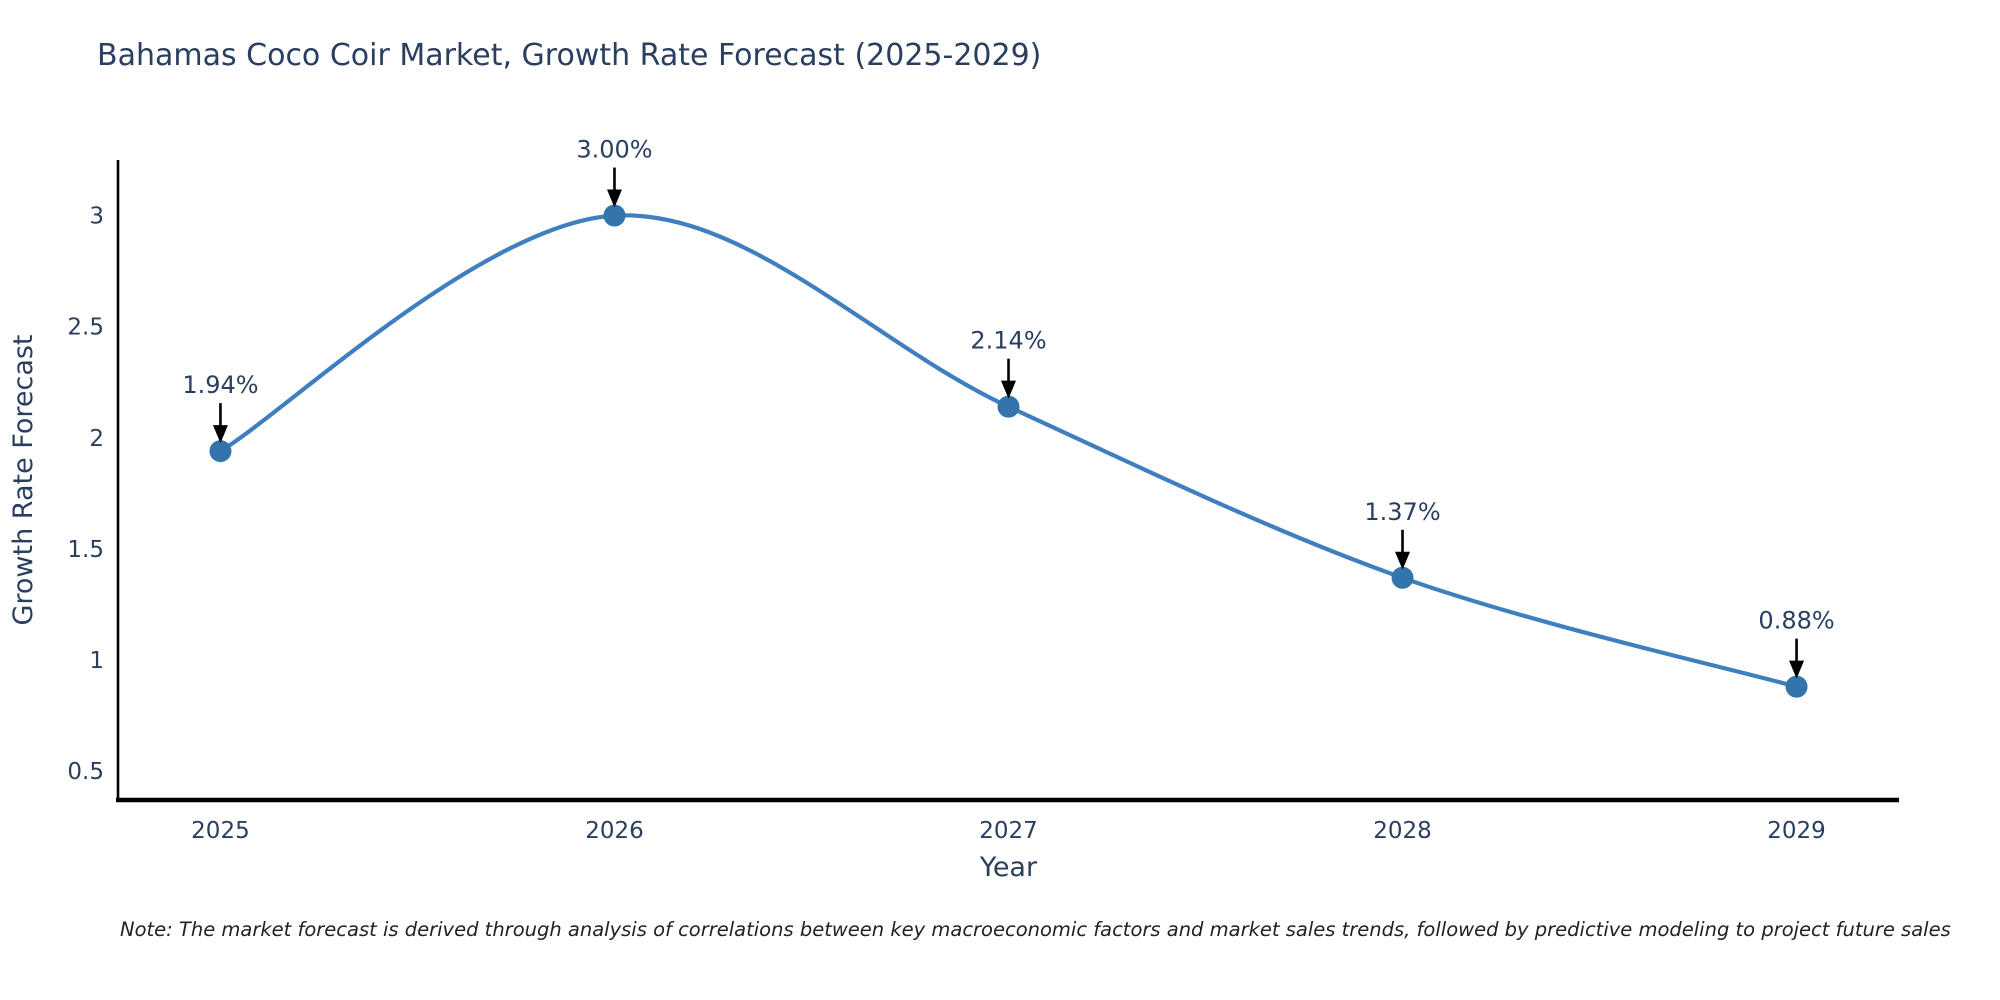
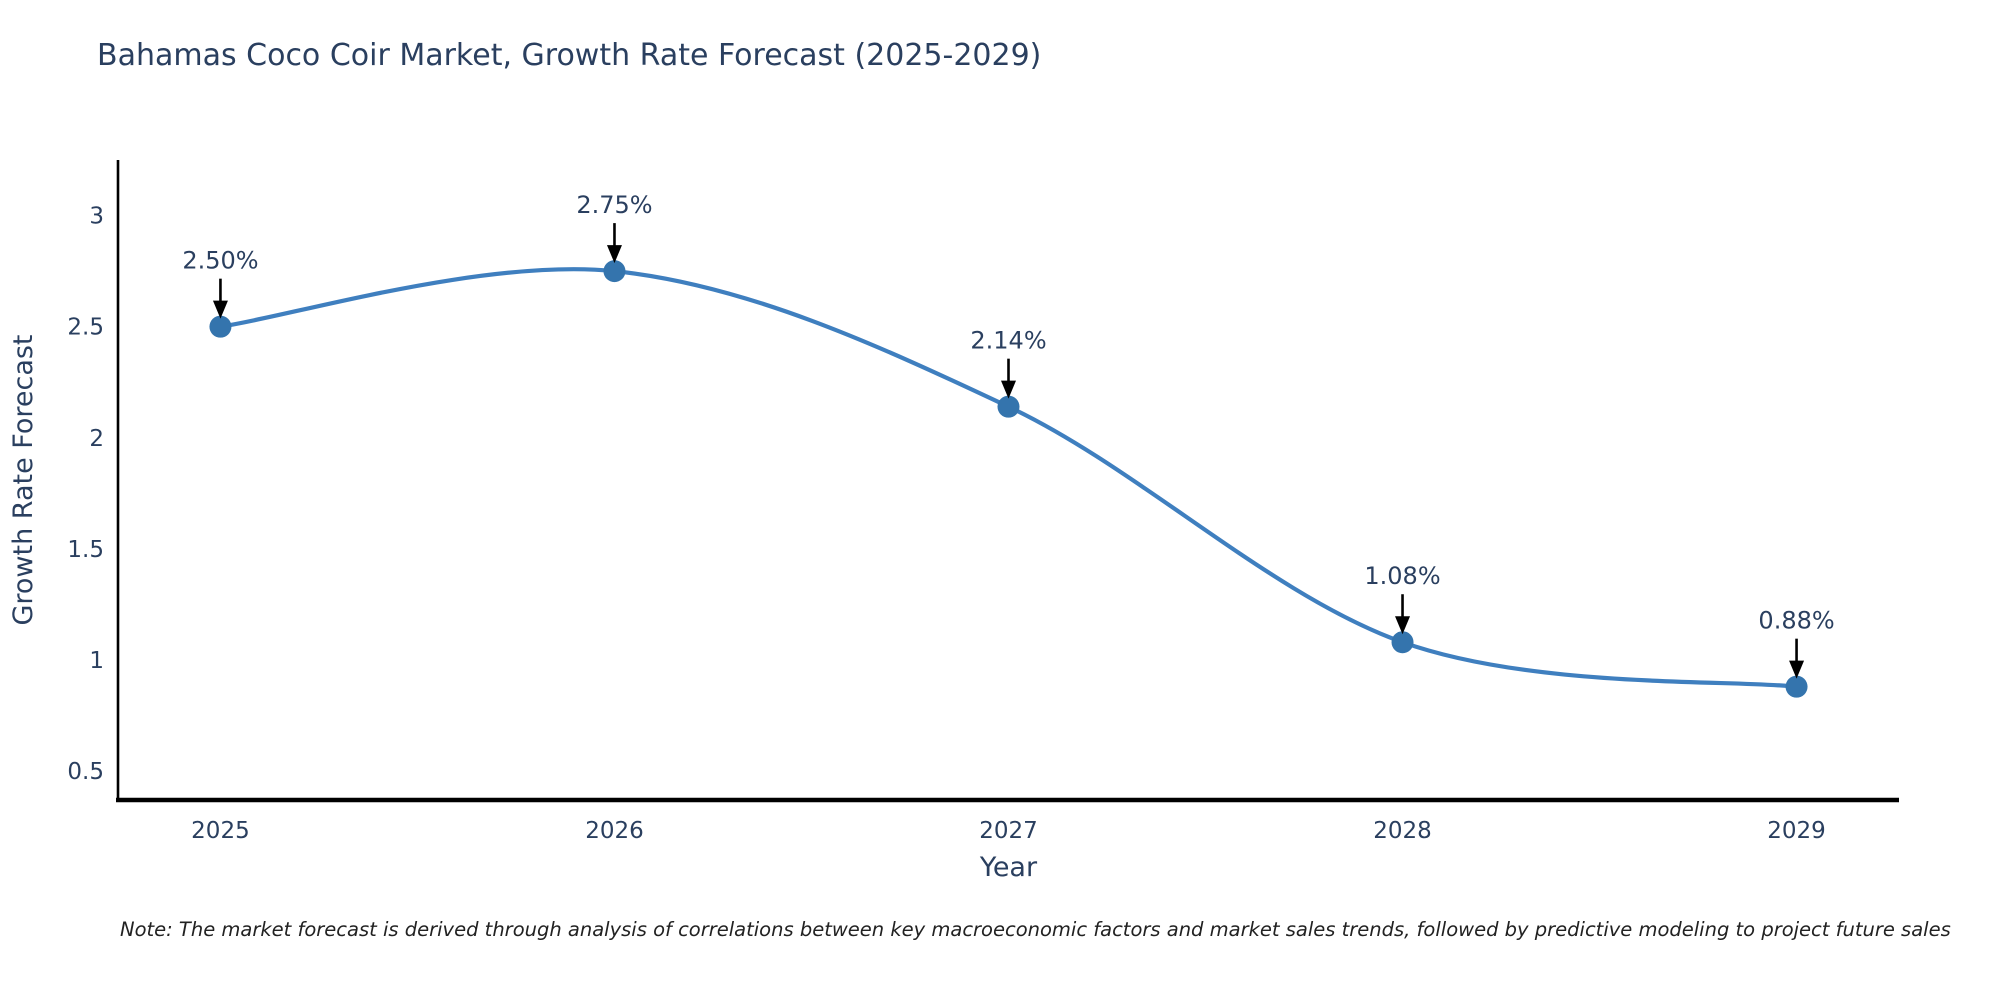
2025: 1.94% -> 2.50%
2026: 3.00% -> 2.75%
2028: 1.37% -> 1.08%
